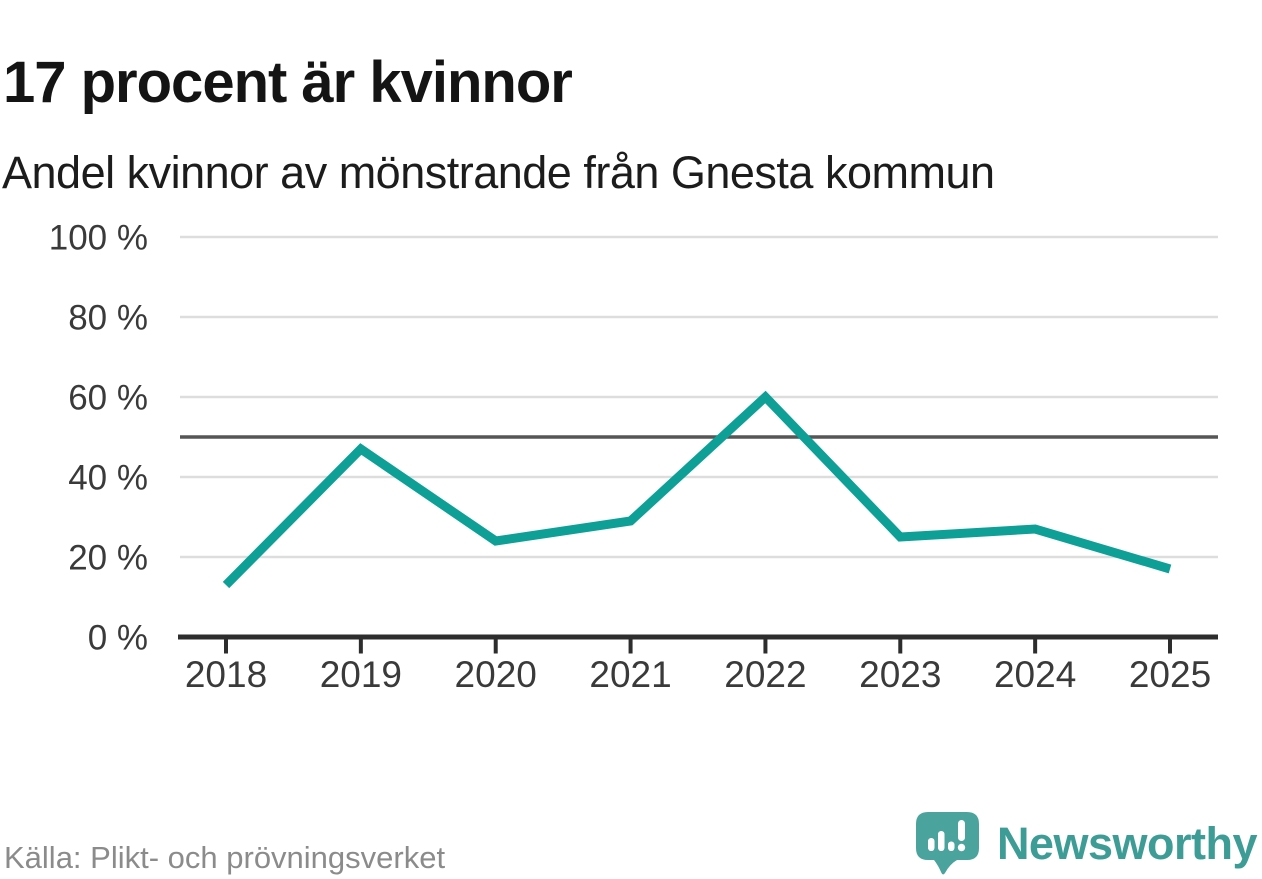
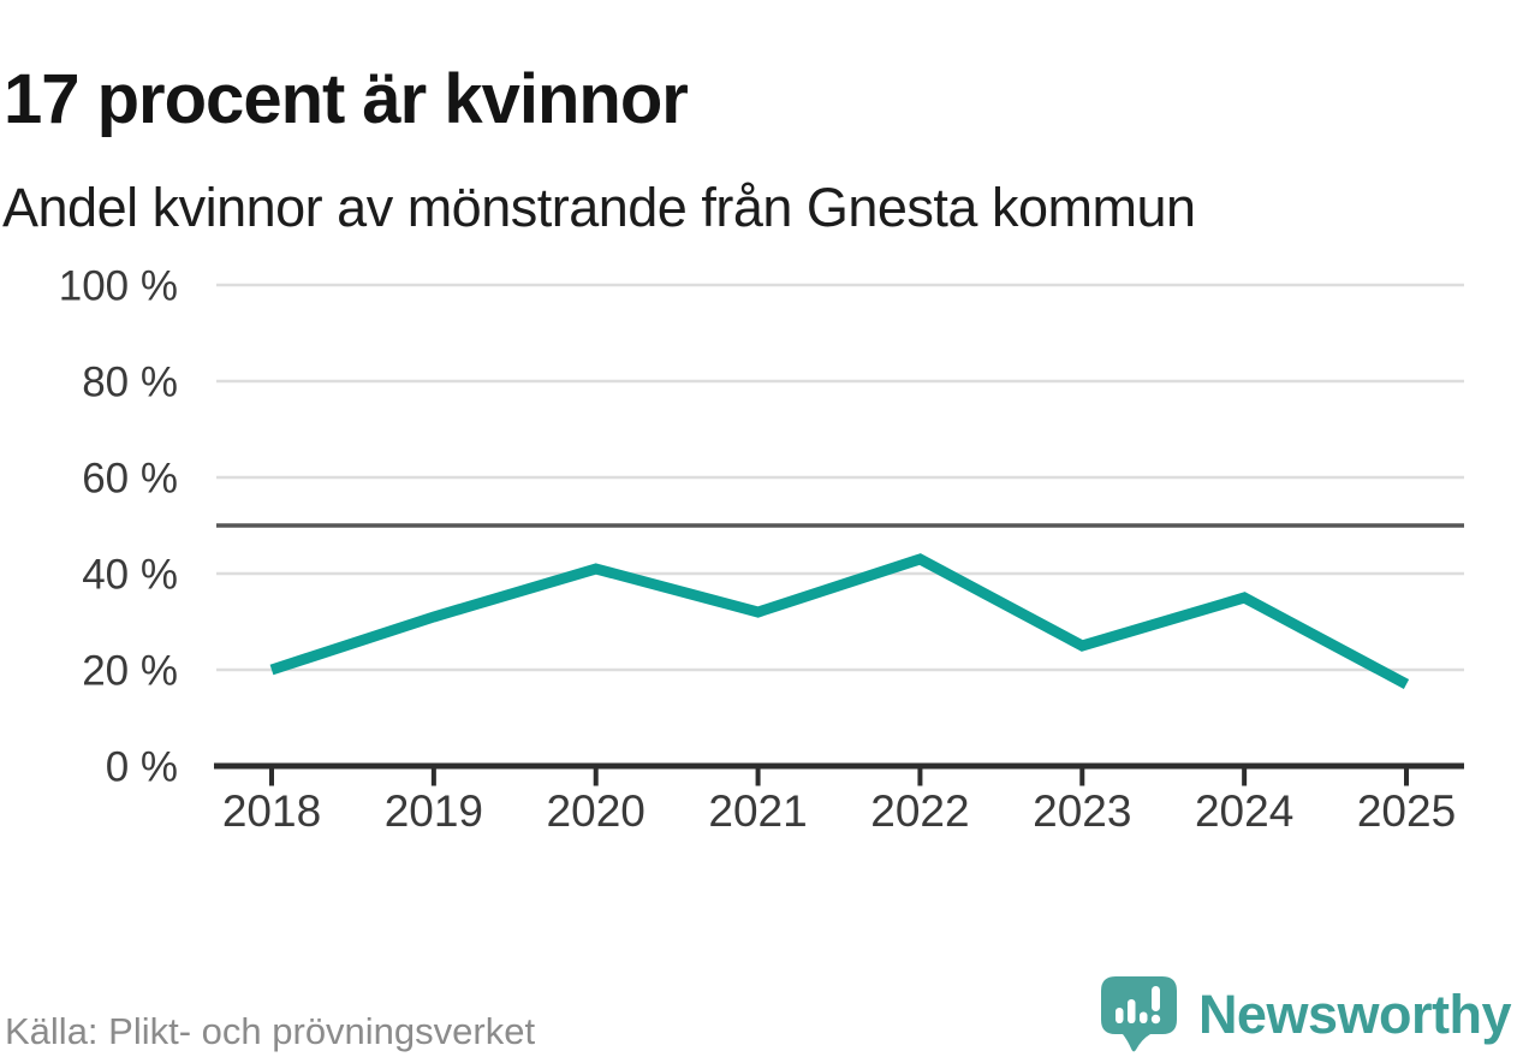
2018: 13% -> 20%
2019: 47% -> 31%
2020: 24% -> 41%
2021: 29% -> 32%
2022: 60% -> 43%
2024: 27% -> 35%
